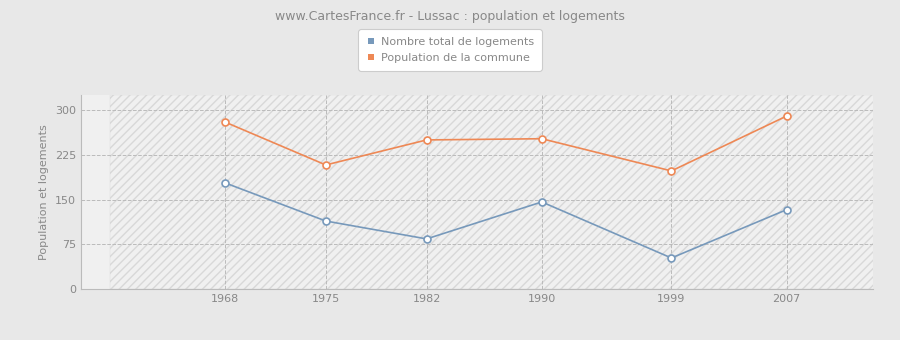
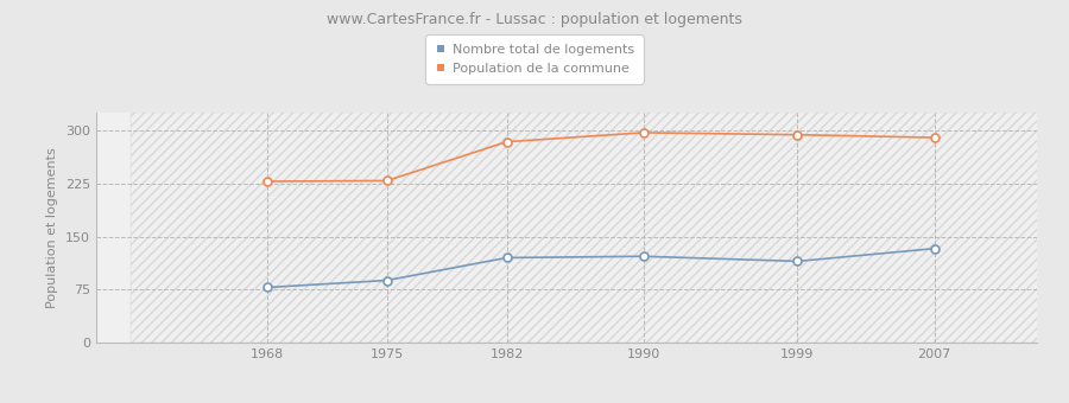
Nombre total de logements/1968: 178 -> 78
Population de la commune/1968: 280 -> 228
Nombre total de logements/1975: 114 -> 88
Population de la commune/1975: 208 -> 229
Nombre total de logements/1982: 84 -> 120
Population de la commune/1982: 250 -> 284
Nombre total de logements/1990: 146 -> 122
Population de la commune/1990: 252 -> 297
Nombre total de logements/1999: 52 -> 115
Population de la commune/1999: 198 -> 294
